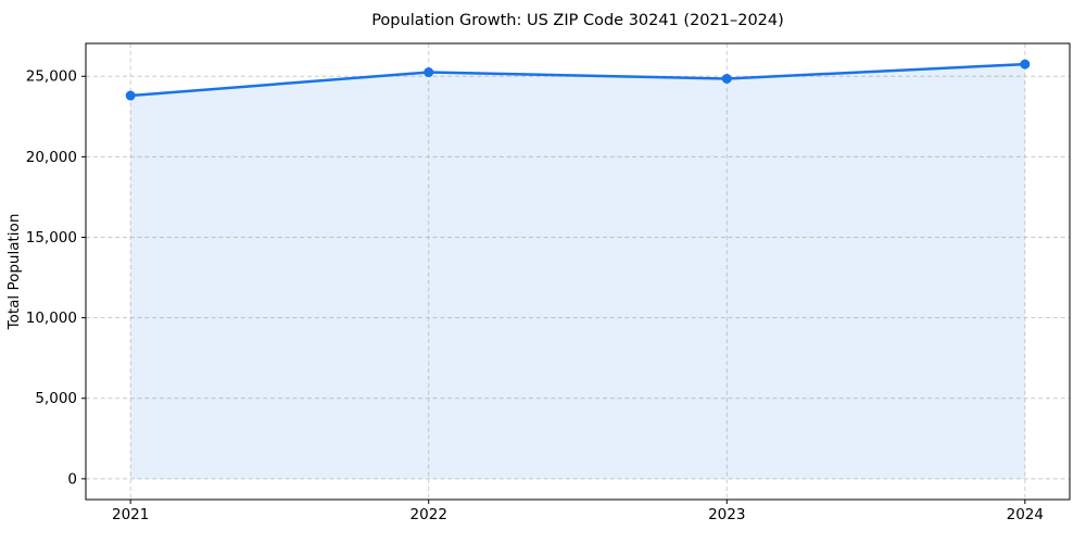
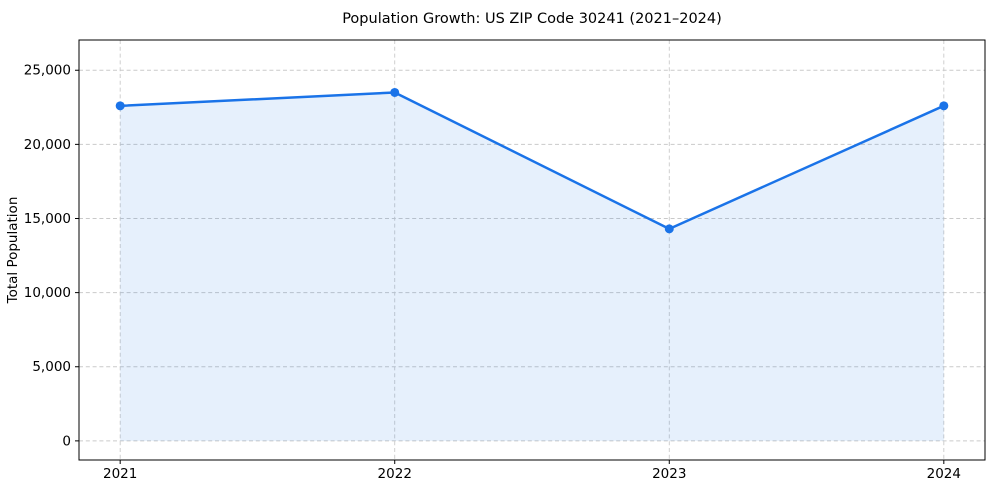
2021: 23800 -> 22600
2022: 25200 -> 23500
2023: 24800 -> 14300
2024: 25800 -> 22600
